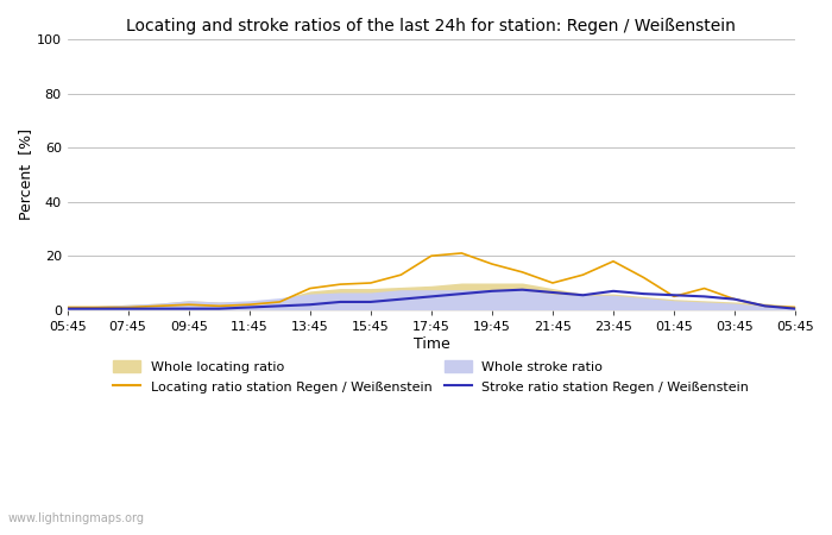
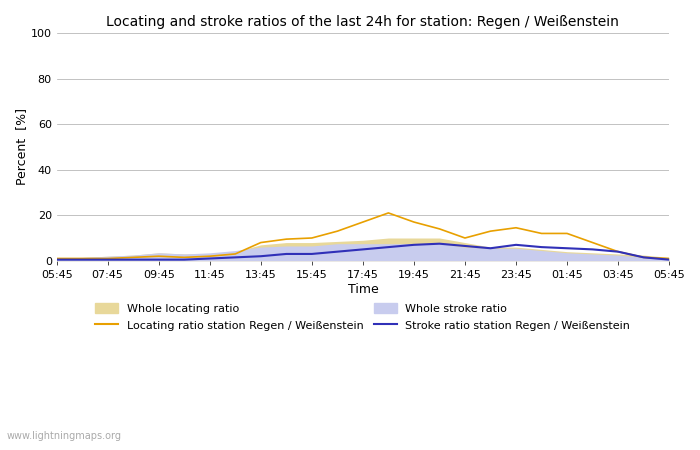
Locating ratio station Regen / Weißenstein/17:45: 20.0 -> 17.0
Locating ratio station Regen / Weißenstein/23:45: 18.0 -> 14.5
Locating ratio station Regen / Weißenstein/01:45: 5.0 -> 12.0
